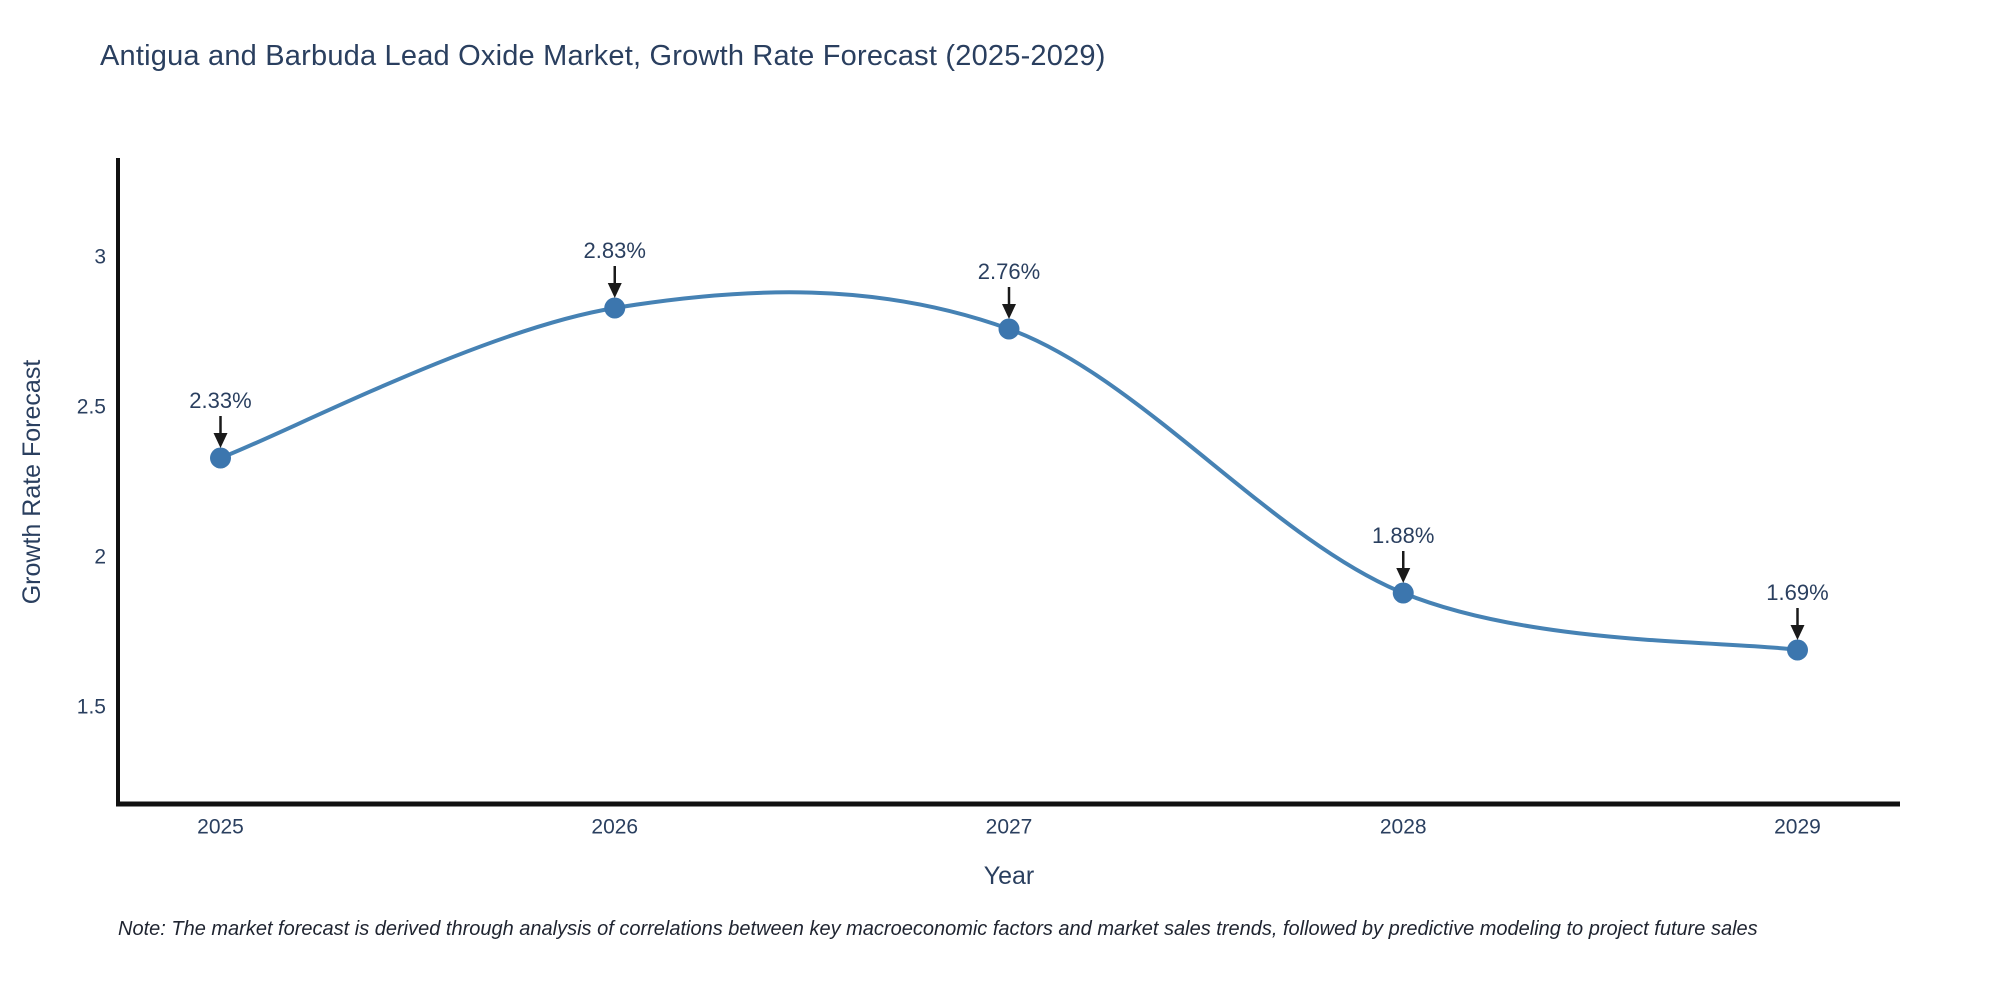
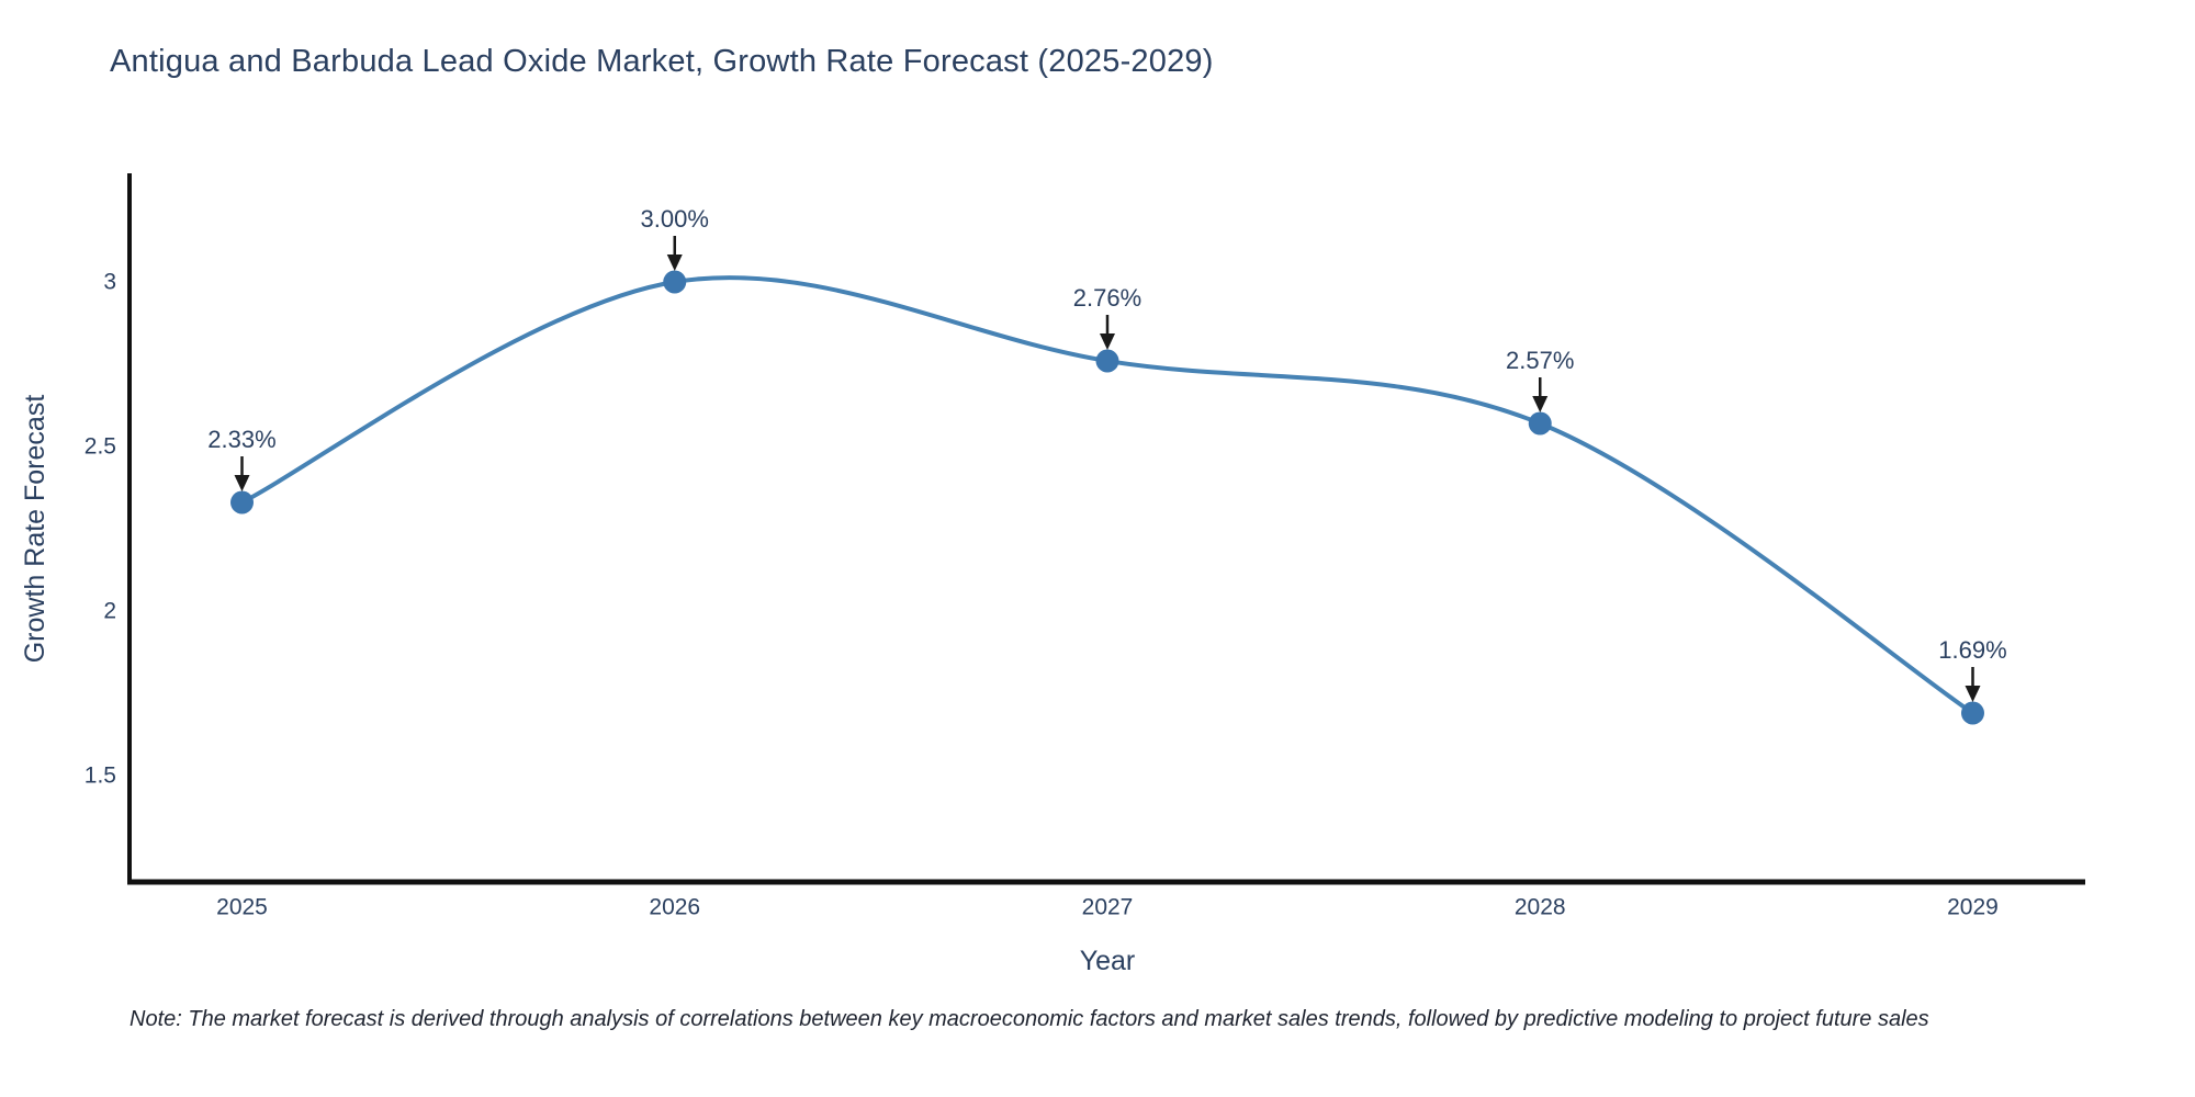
2026: 2.83% -> 3.00%
2028: 1.88% -> 2.57%
